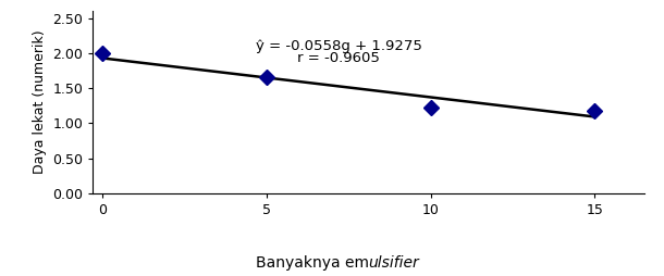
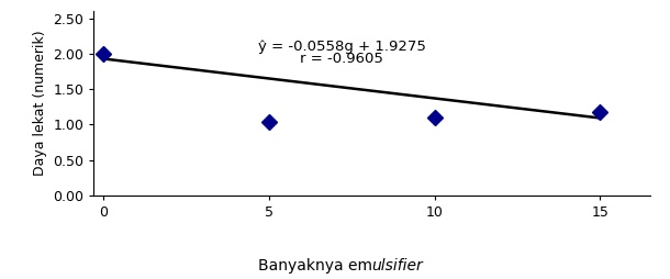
5: 1.65 -> 1.04
10: 1.22 -> 1.10
